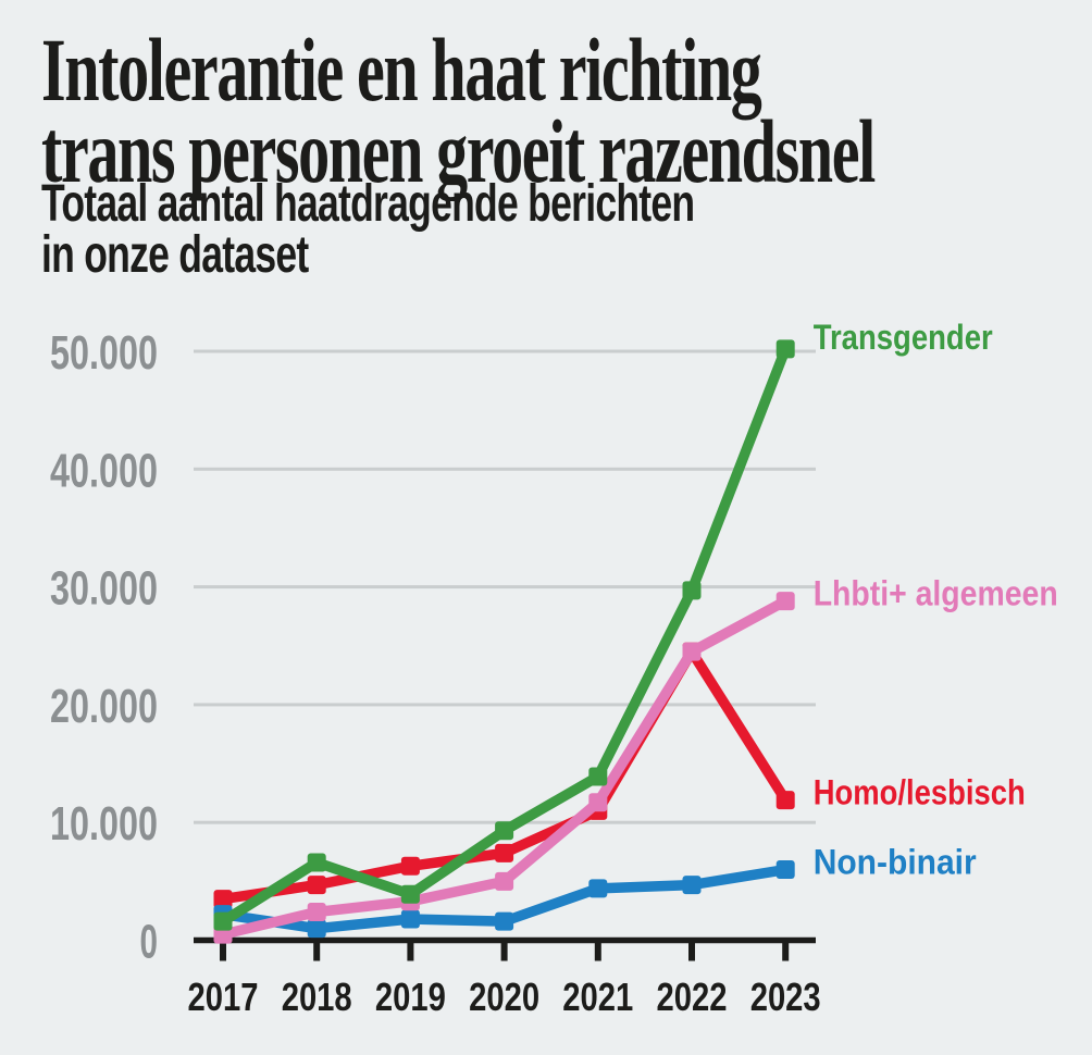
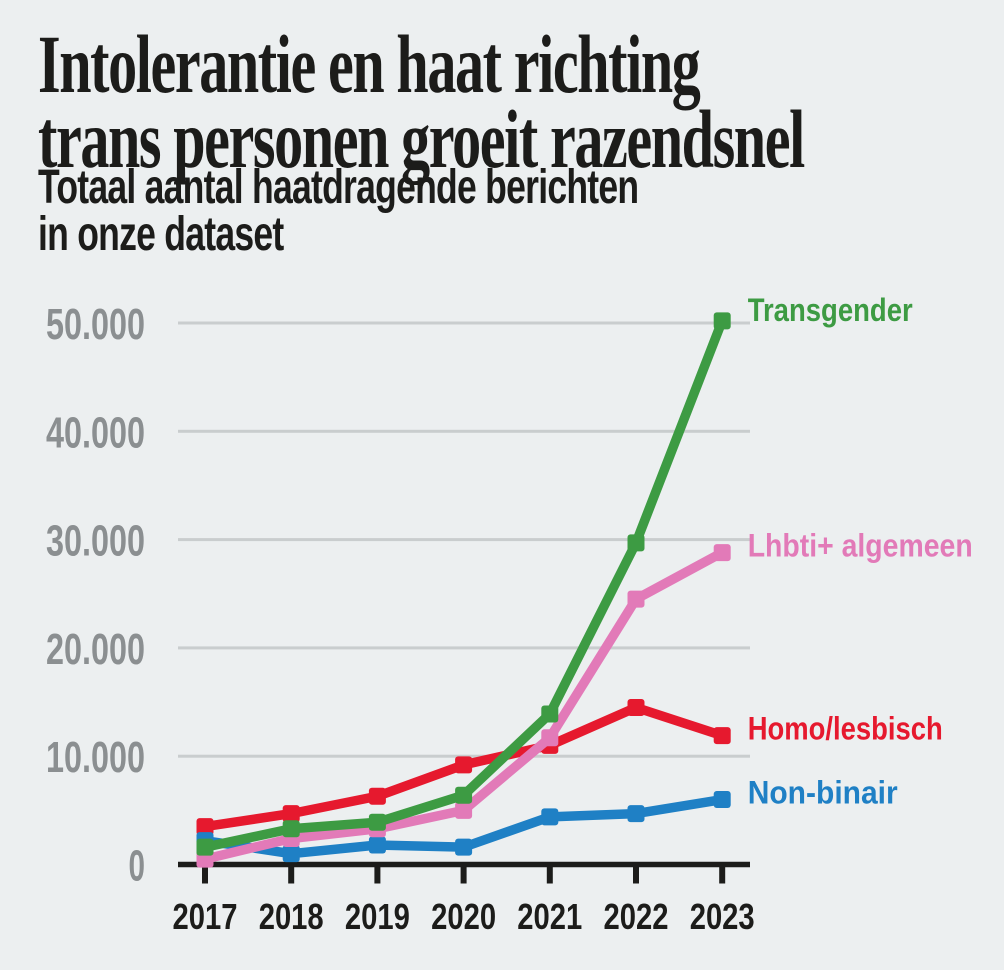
Transgender/2018: 6600 -> 3300
Transgender/2020: 9300 -> 6400
Homo/lesbisch/2020: 7400 -> 9200
Homo/lesbisch/2022: 24500 -> 14500
